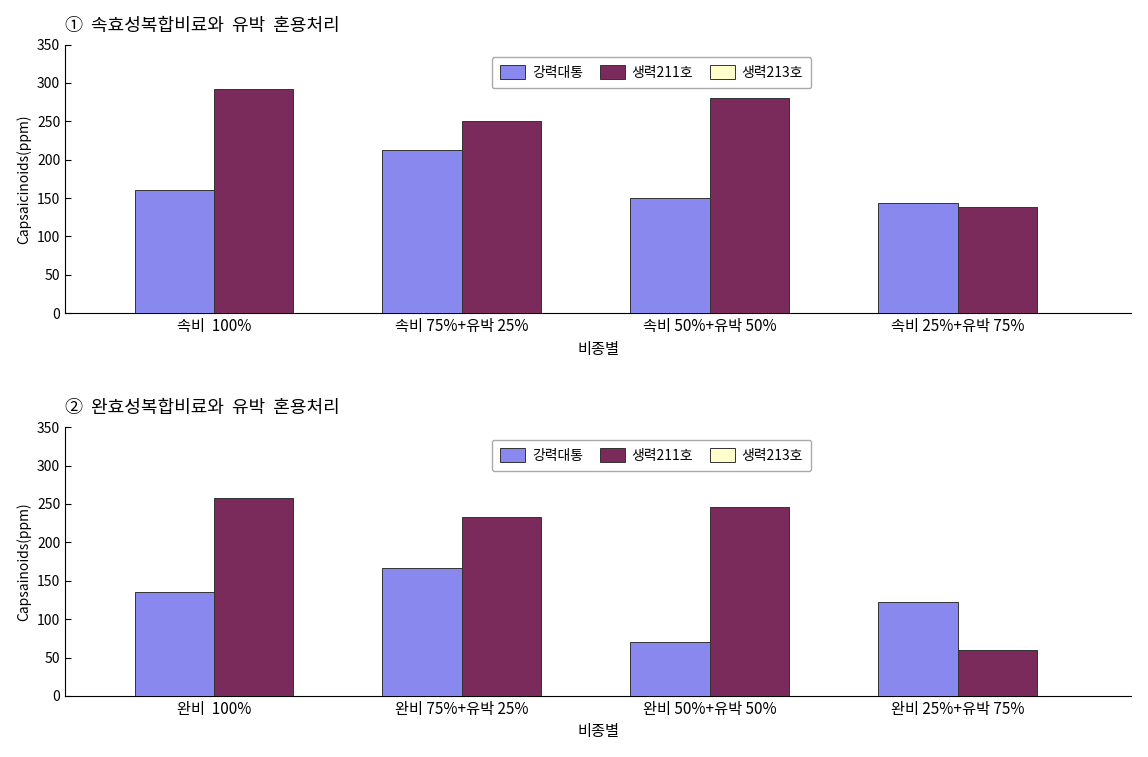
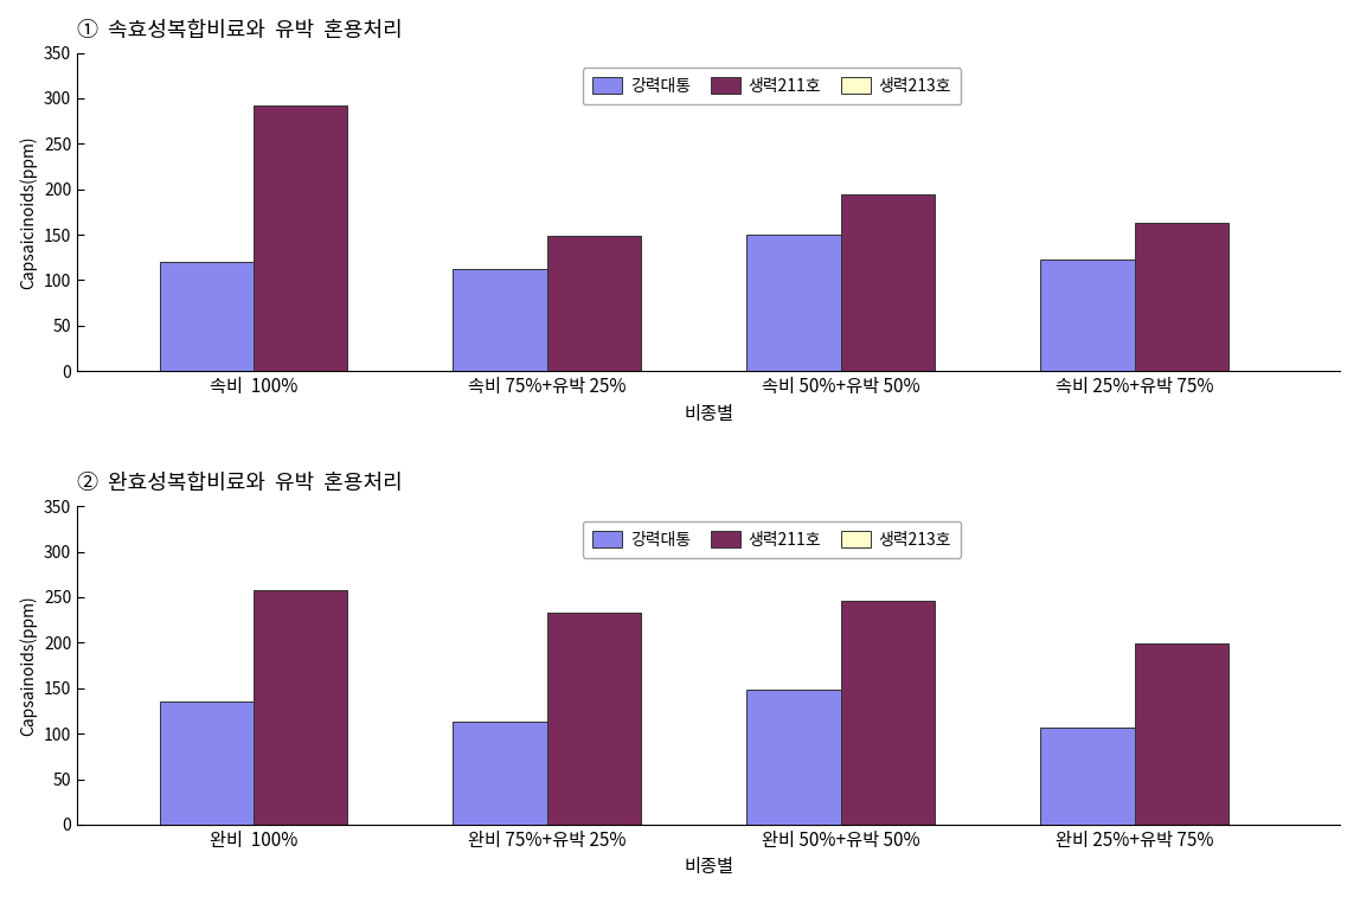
① 속효성복합비료와 유박 혼용처리/강력대통/속비 100%: 160 -> 120
① 속효성복합비료와 유박 혼용처리/강력대통/속비 75%+유박 25%: 212 -> 112
① 속효성복합비료와 유박 혼용처리/생력211호/속비 75%+유박 25%: 250 -> 149
① 속효성복합비료와 유박 혼용처리/생력211호/속비 50%+유박 50%: 280 -> 195
① 속효성복합비료와 유박 혼용처리/강력대통/속비 25%+유박 75%: 144 -> 123
① 속효성복합비료와 유박 혼용처리/생력211호/속비 25%+유박 75%: 138 -> 163
② 완효성복합비료와 유박 혼용처리/강력대통/완비 75%+유박 25%: 166 -> 113
② 완효성복합비료와 유박 혼용처리/강력대통/완비 50%+유박 50%: 70 -> 148
② 완효성복합비료와 유박 혼용처리/강력대통/완비 25%+유박 75%: 122 -> 107
② 완효성복합비료와 유박 혼용처리/생력211호/완비 25%+유박 75%: 60 -> 199
